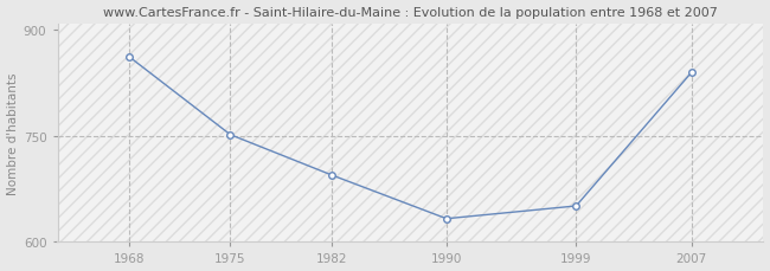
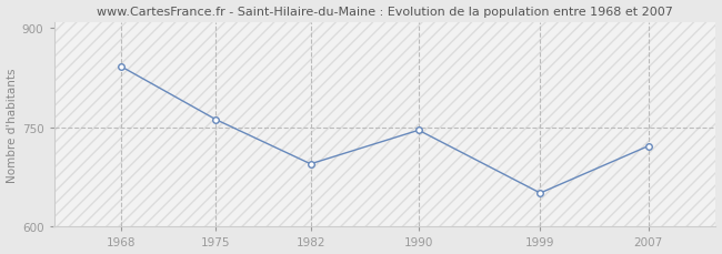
1968: 862 -> 842
1975: 752 -> 762
1990: 633 -> 746
2007: 840 -> 722
